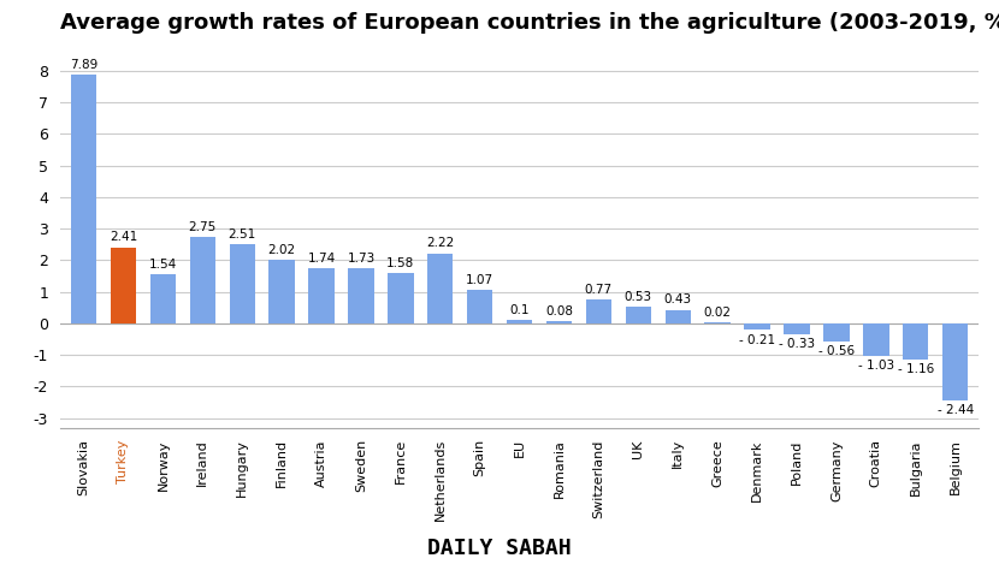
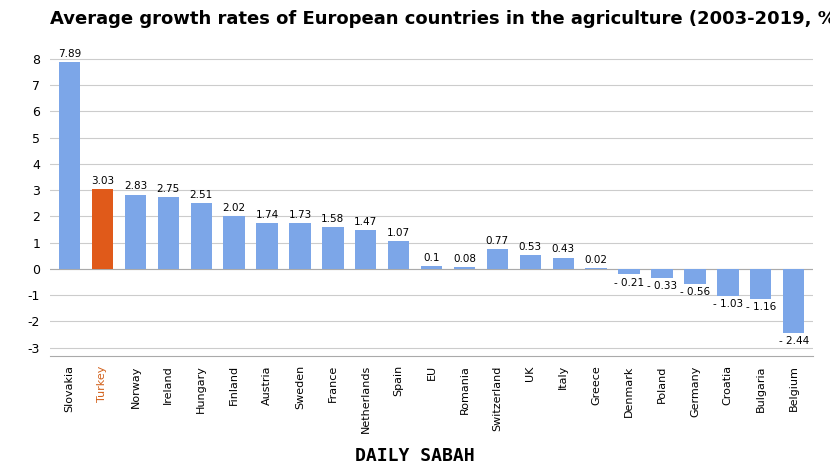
Turkey: 2.41 -> 3.03
Norway: 1.54 -> 2.83
Netherlands: 2.22 -> 1.47
